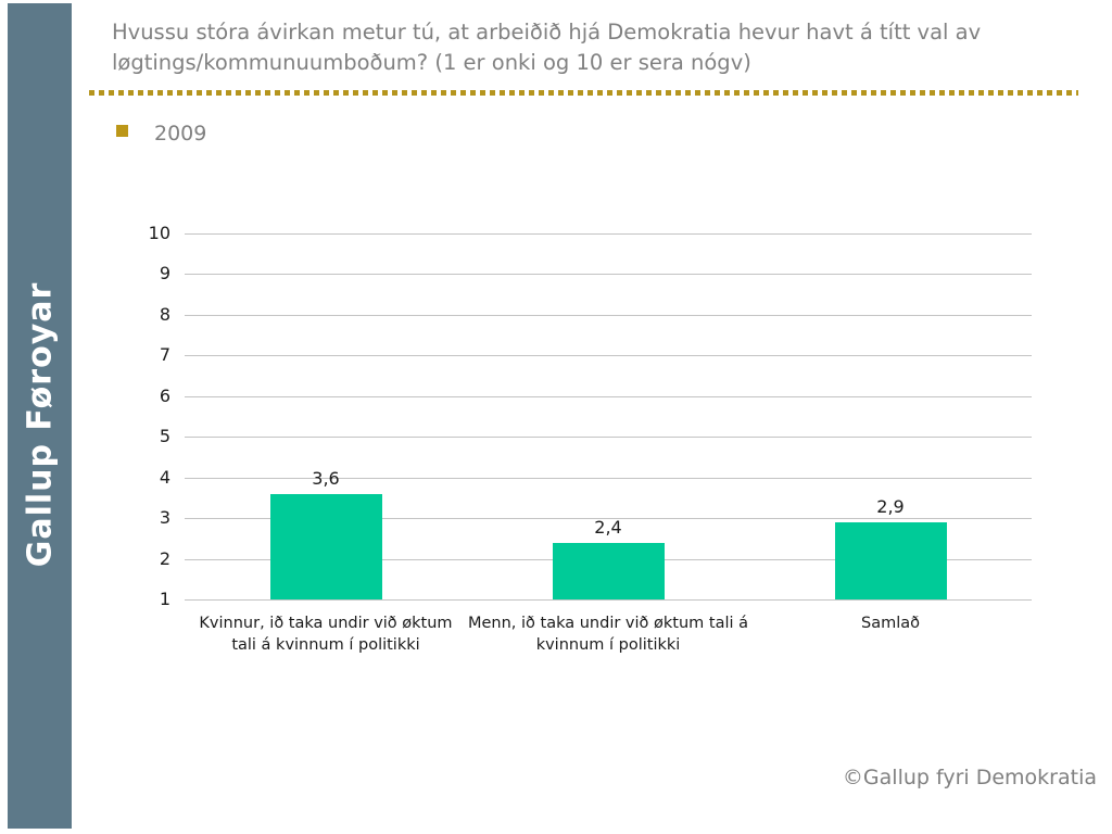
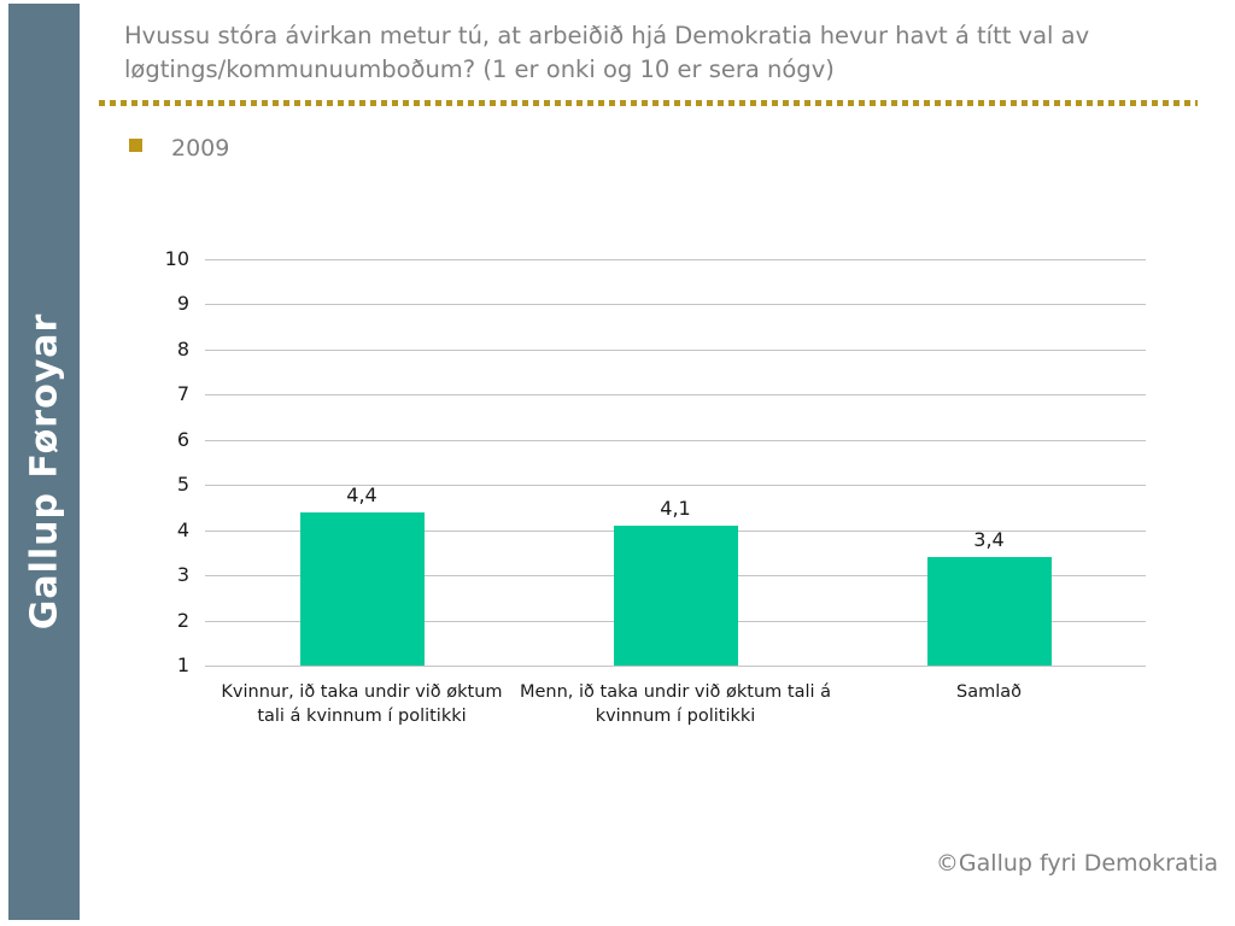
Kvinnur, ið taka undir við øktum tali á kvinnum í politikki: 3,6 -> 4,4
Menn, ið taka undir við øktum tali á kvinnum í politikki: 2,4 -> 4,1
Samlað: 2,9 -> 3,4
